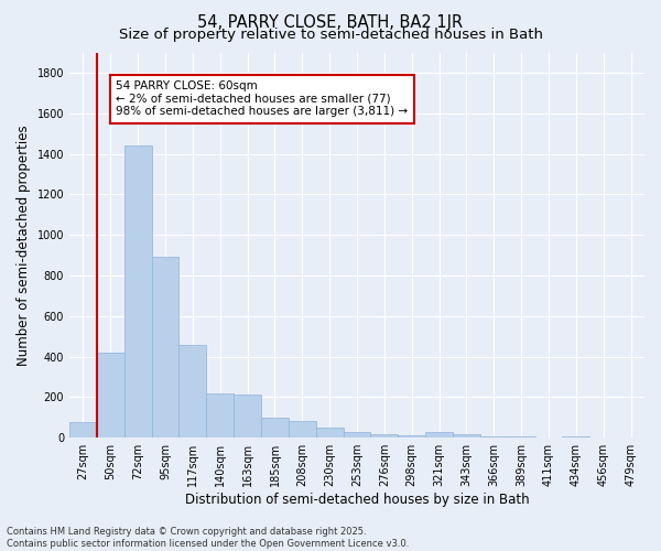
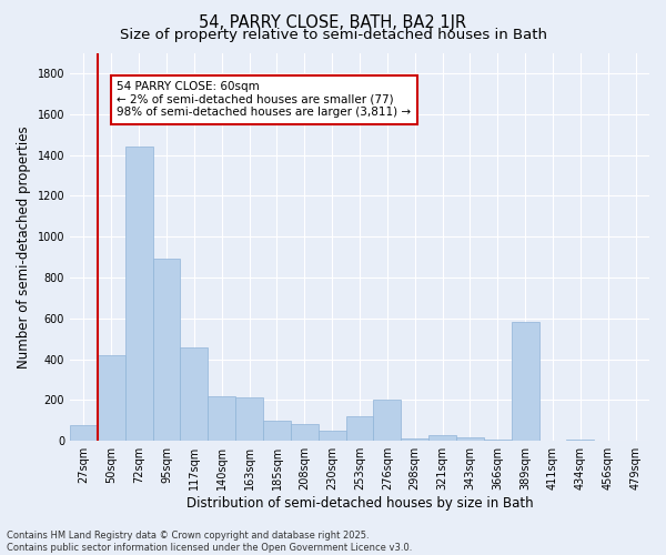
253sqm: 30 -> 120
276sqm: 20 -> 200
389sqm: 0 -> 580
